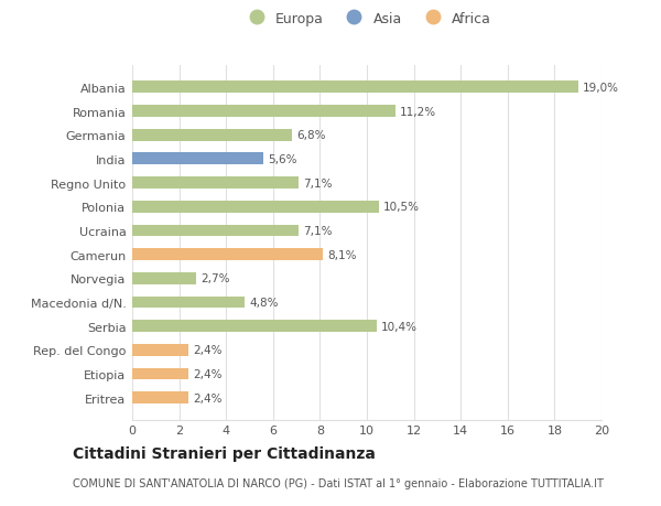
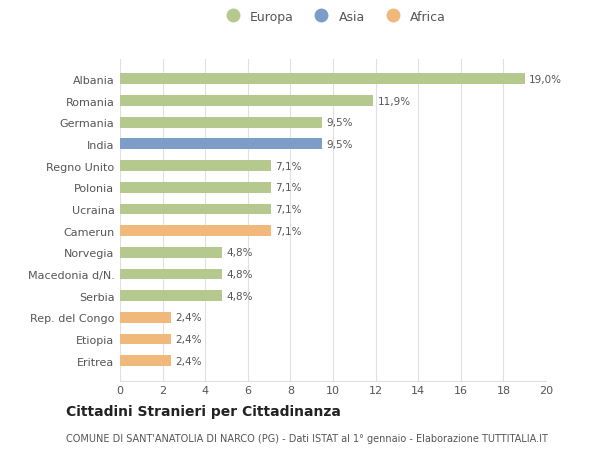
Romania: 11,2% -> 11,9%
Germania: 6,8% -> 9,5%
India: 5,6% -> 9,5%
Polonia: 10,5% -> 7,1%
Camerun: 8,1% -> 7,1%
Norvegia: 2,7% -> 4,8%
Serbia: 10,4% -> 4,8%
